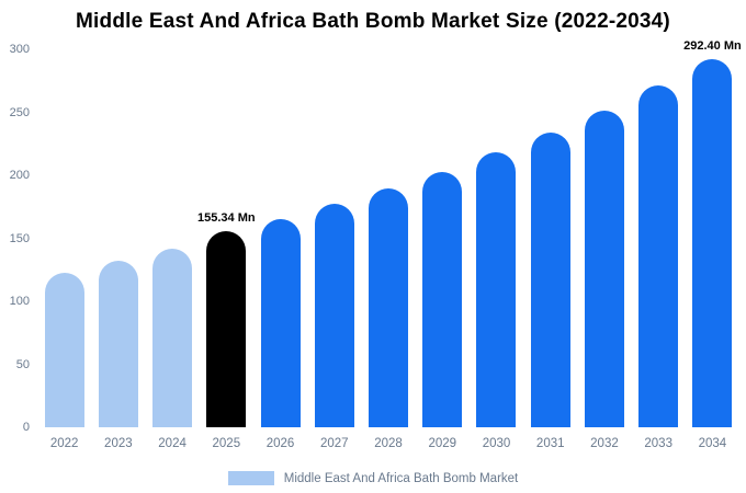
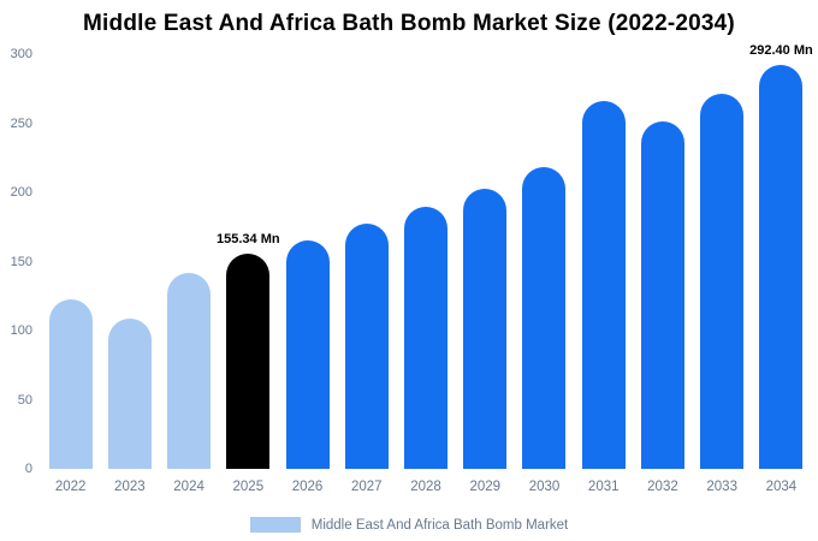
2023: 132 -> 109
2031: 234 -> 266
